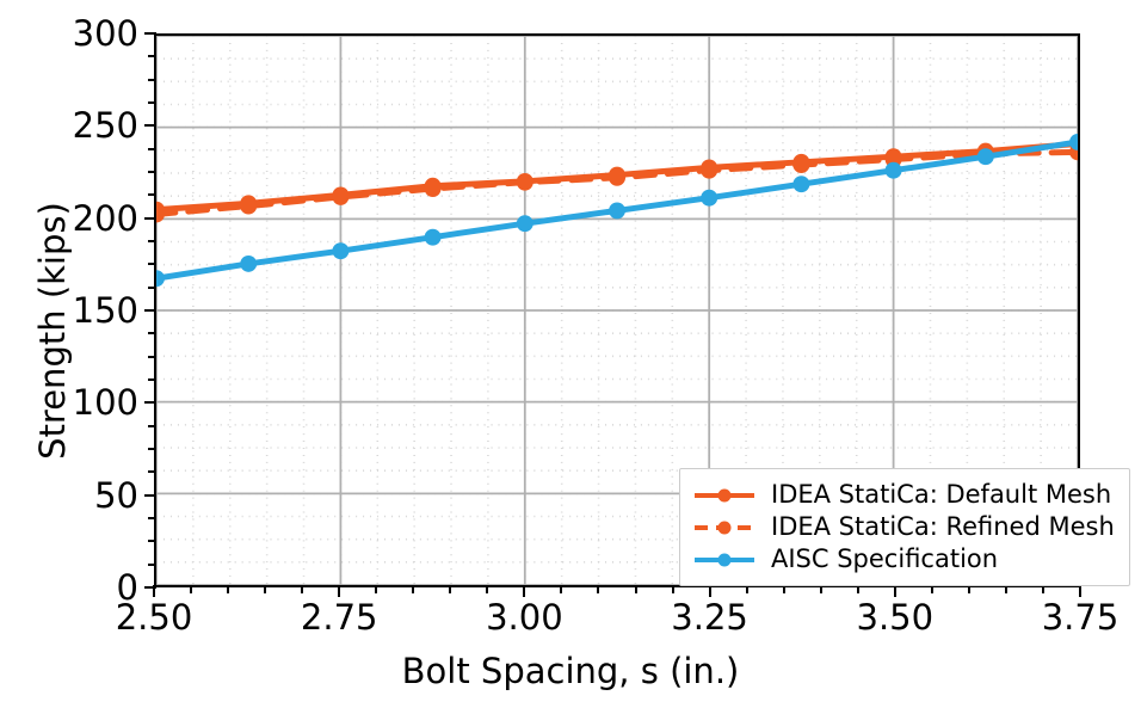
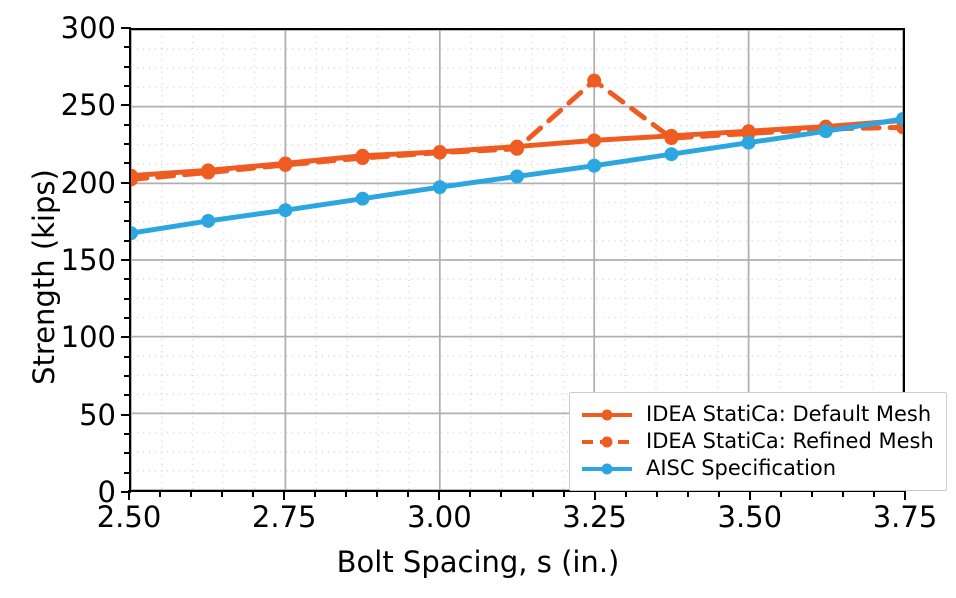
IDEA StatiCa: Refined Mesh/3.25: 226 -> 267
